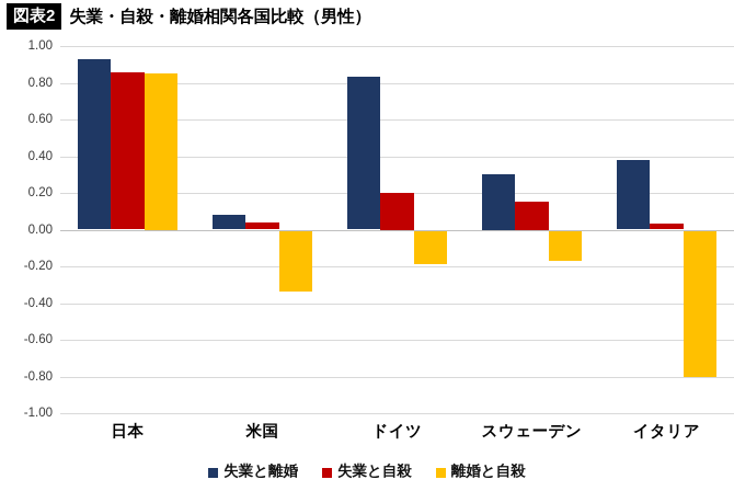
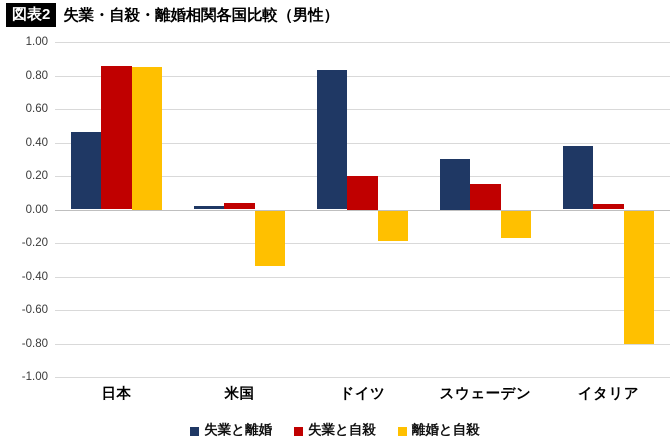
失業と離婚/日本: 0.93 -> 0.46
失業と離婚/米国: 0.08 -> 0.02
